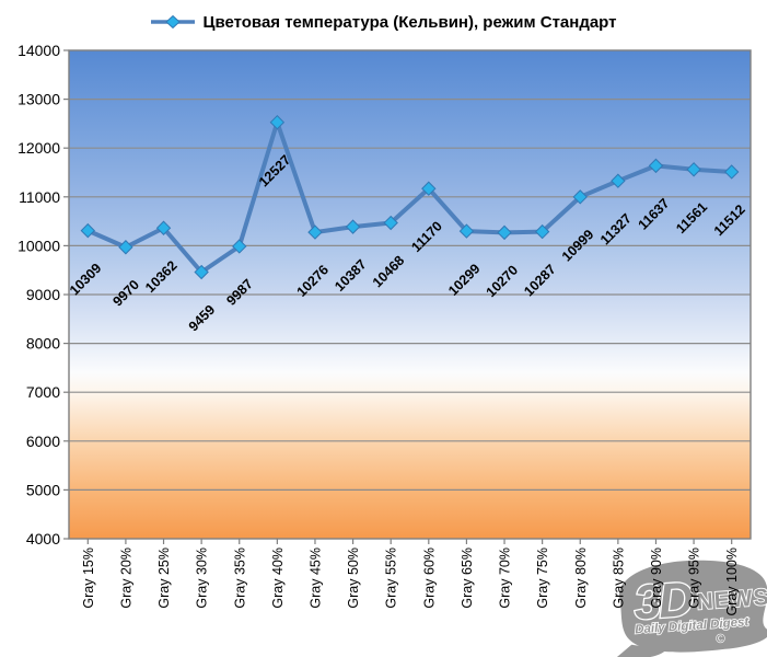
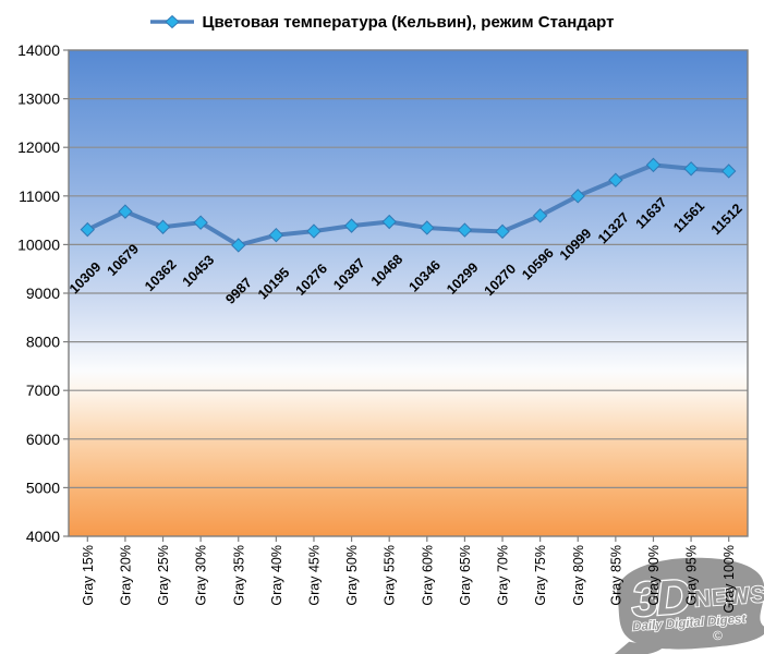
Gray 20%: 9970 -> 10679
Gray 30%: 9459 -> 10453
Gray 40%: 12527 -> 10195
Gray 60%: 11170 -> 10346
Gray 75%: 10287 -> 10596
